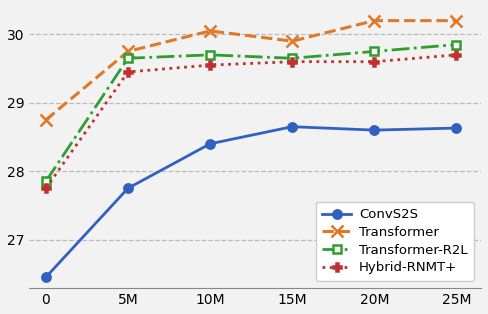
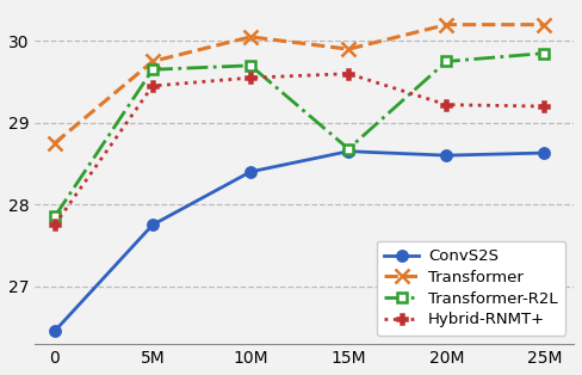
Transformer-R2L/15M: 29.65 -> 28.68
Hybrid-RNMT+/20M: 29.60 -> 29.22
Hybrid-RNMT+/25M: 29.70 -> 29.20
